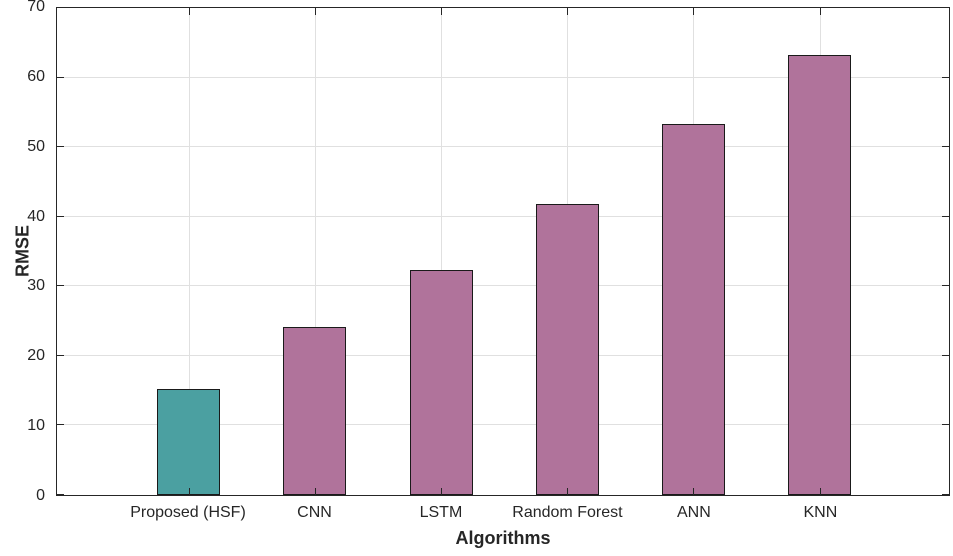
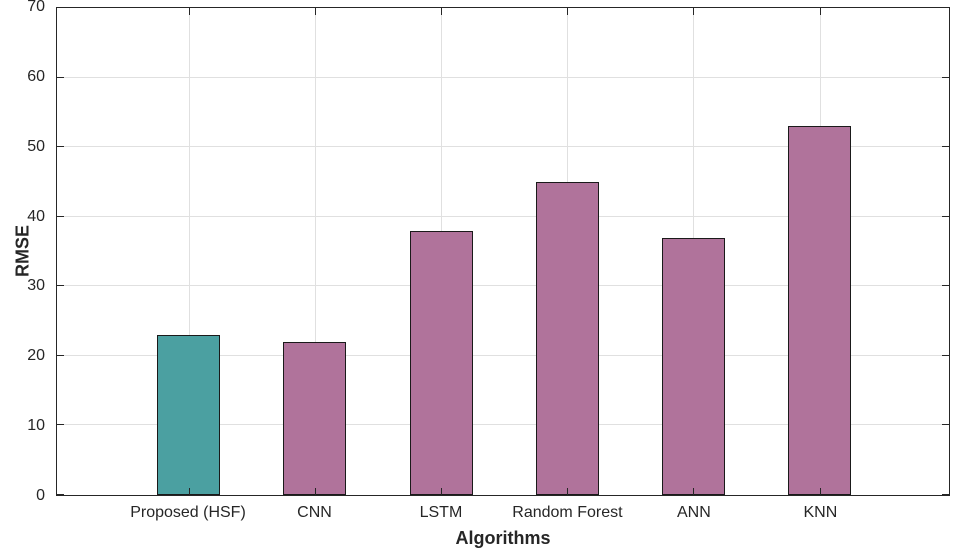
Proposed (HSF): 15 -> 23
CNN: 24 -> 22
LSTM: 32 -> 38
Random Forest: 42 -> 45
ANN: 53 -> 37
KNN: 63 -> 53
